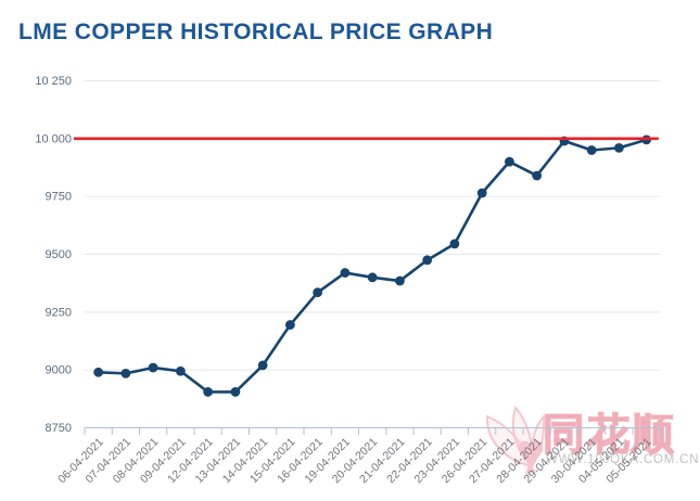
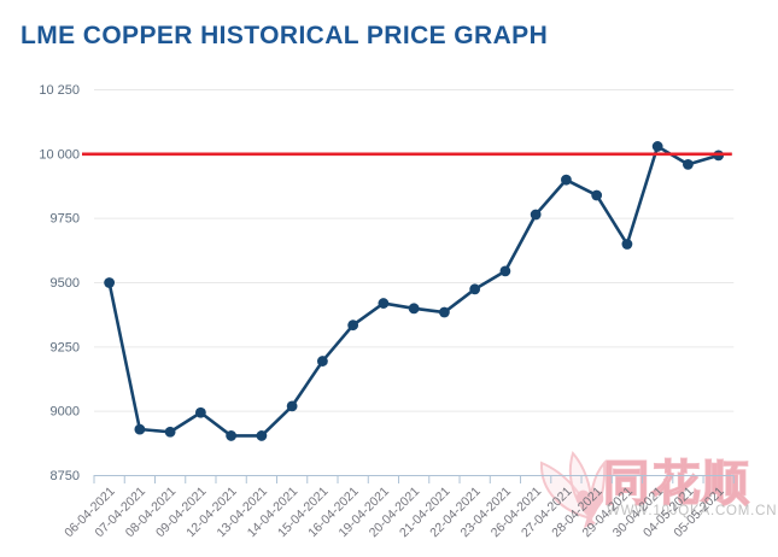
06-04-2021: 8990 -> 9500
07-04-2021: 8980 -> 8930
08-04-2021: 9010 -> 8920
29-04-2021: 9990 -> 9650
30-04-2021: 9950 -> 10030
